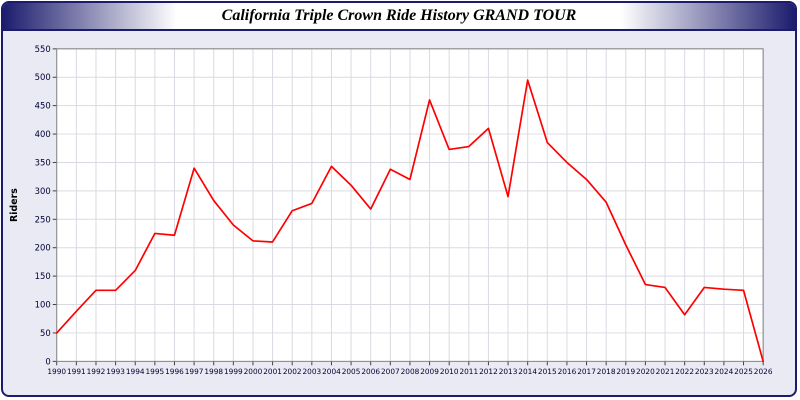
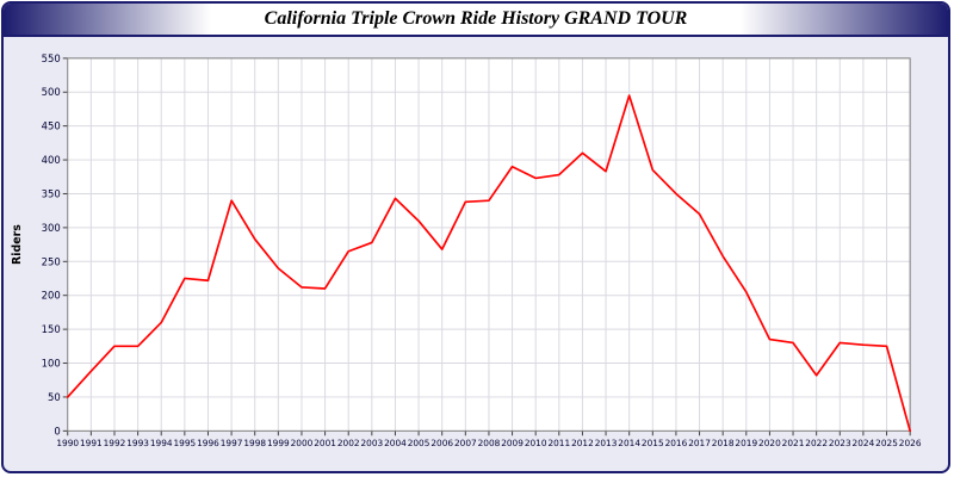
2008: 320 -> 340
2009: 460 -> 390
2013: 290 -> 380
2018: 280 -> 260
